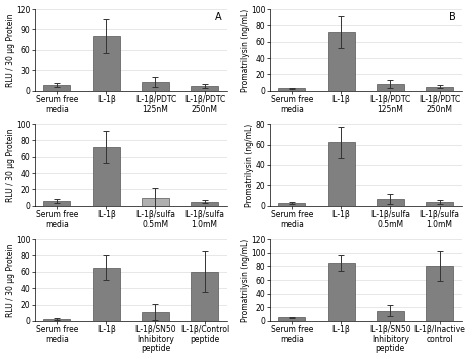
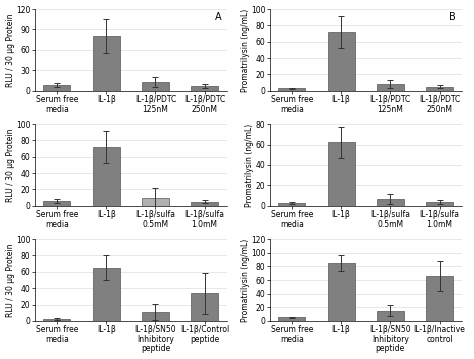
IL-1β/Control peptide: 60 -> 34
IL-1β/Inactive control: 80 -> 66
